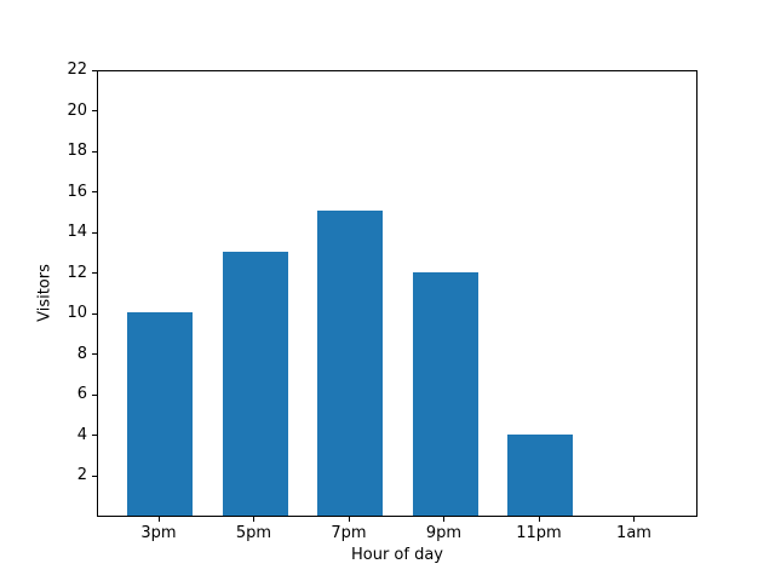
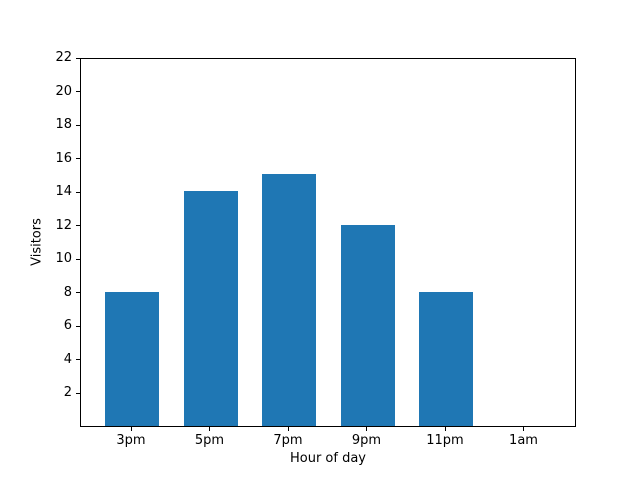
3pm: 10 -> 8
5pm: 13 -> 14
11pm: 4 -> 8
